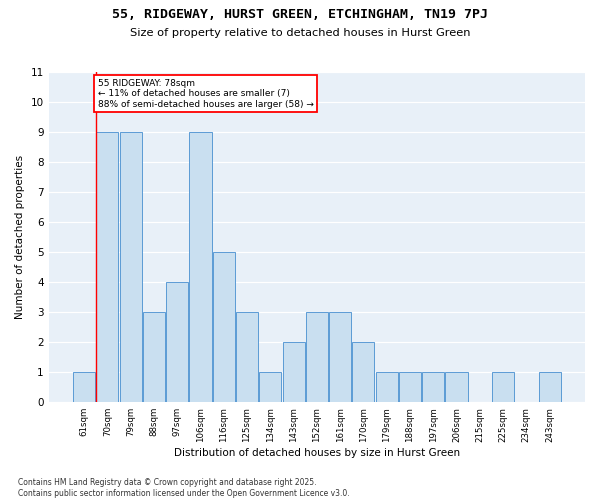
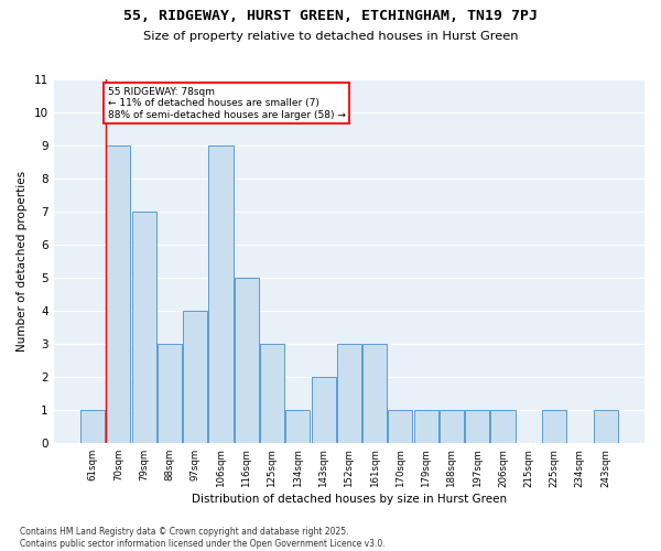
79sqm: 9 -> 7
170sqm: 2 -> 1
